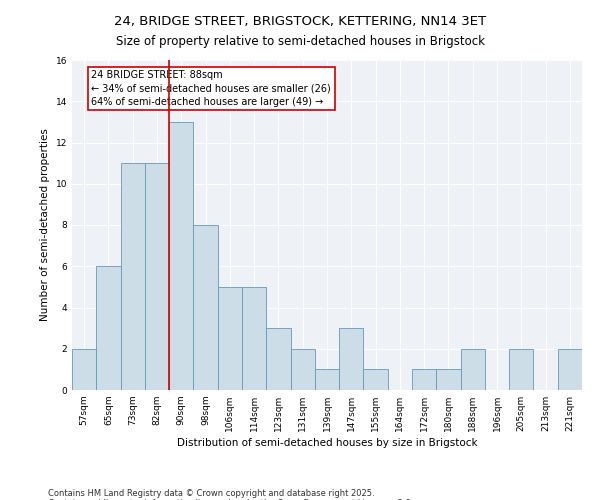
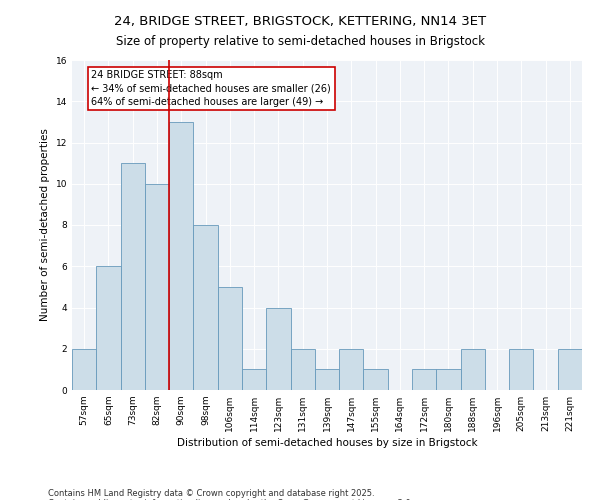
82sqm: 11 -> 10
114sqm: 5 -> 1
123sqm: 3 -> 4
147sqm: 3 -> 2
